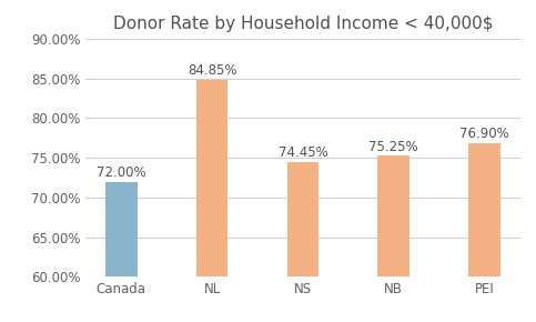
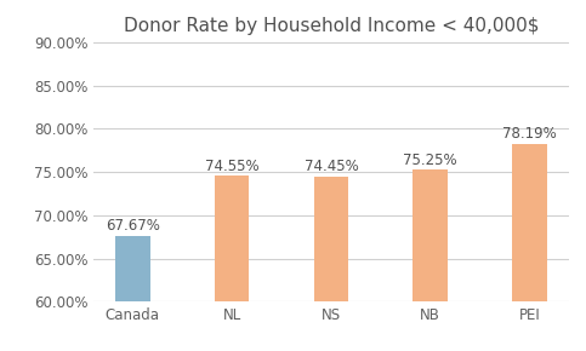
Canada: 72.00% -> 67.67%
NL: 84.85% -> 74.55%
PEI: 76.90% -> 78.19%
